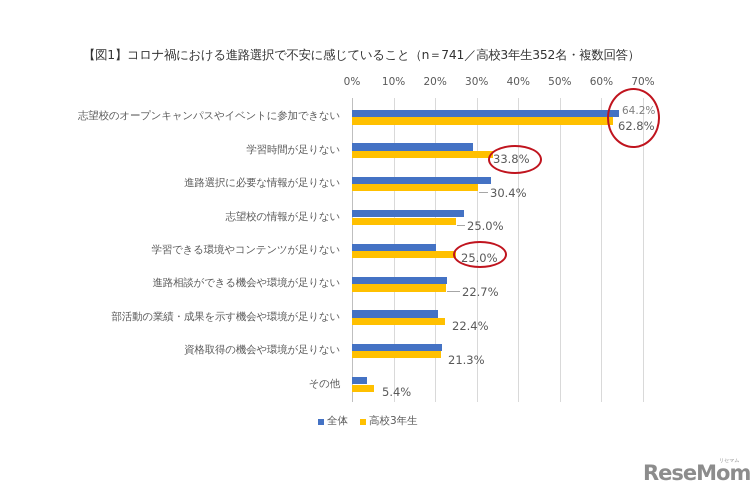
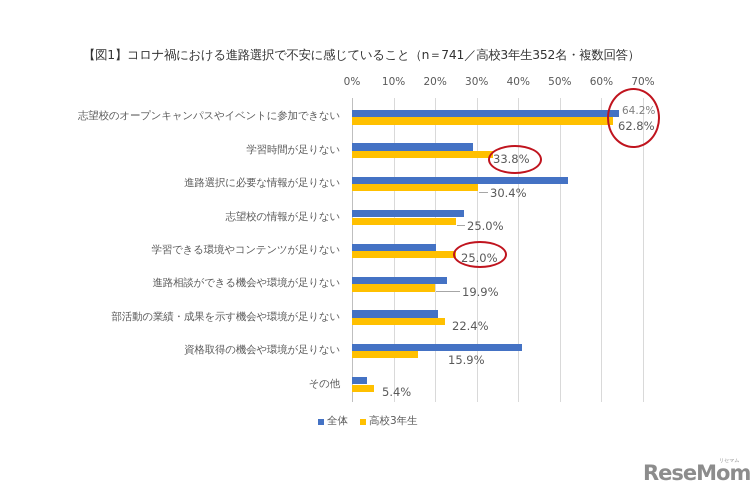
全体/進路選択に必要な情報が足りない: 33% -> 52%
高校3年生/進路相談ができる機会や環境が足りない: 22.7% -> 19.9%
全体/資格取得の機会や環境が足りない: 22% -> 41%
高校3年生/資格取得の機会や環境が足りない: 21.3% -> 15.9%
